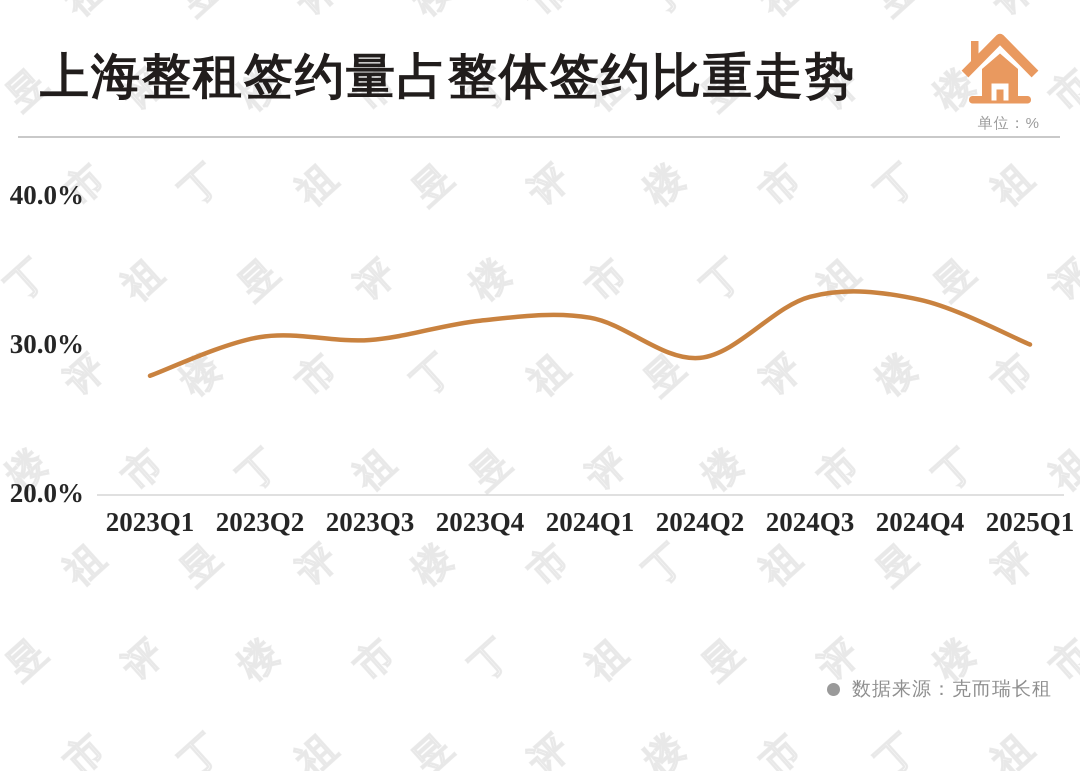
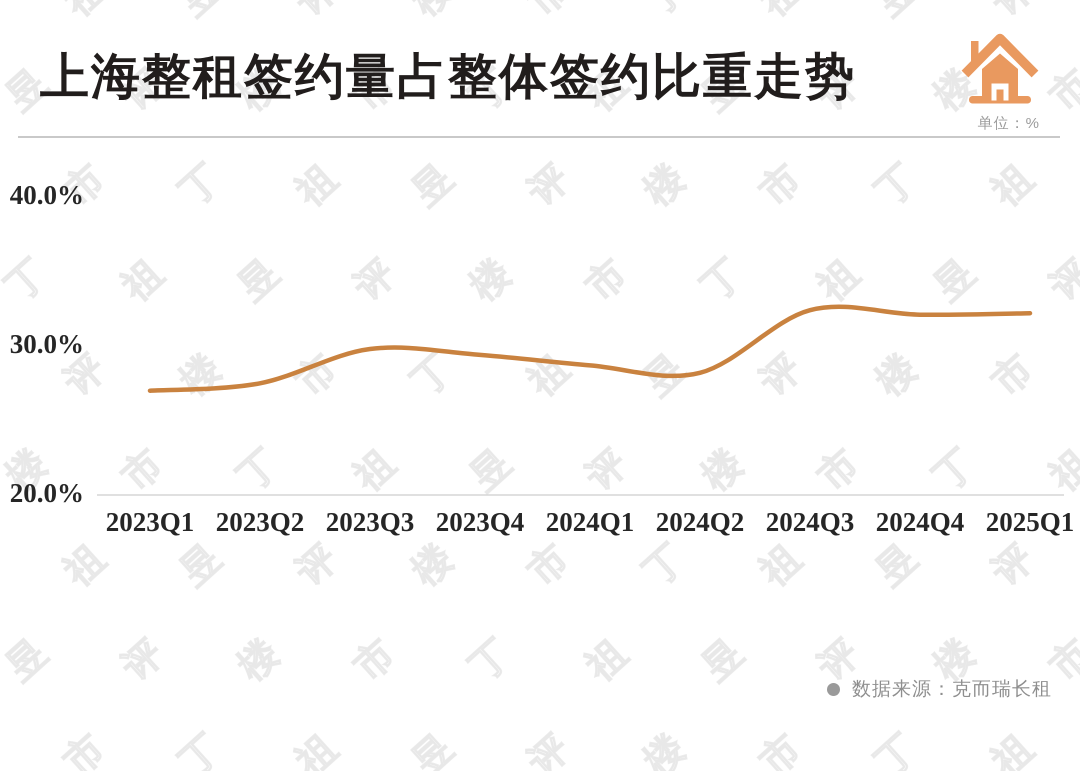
2023Q1: 28.0% -> 27.0%
2023Q2: 30.6% -> 27.5%
2023Q3: 30.4% -> 29.8%
2023Q4: 31.7% -> 29.4%
2024Q1: 31.9% -> 28.7%
2024Q2: 29.2% -> 28.2%
2024Q3: 33.3% -> 32.4%
2024Q4: 33.1% -> 32.1%
2025Q1: 30.1% -> 32.2%
